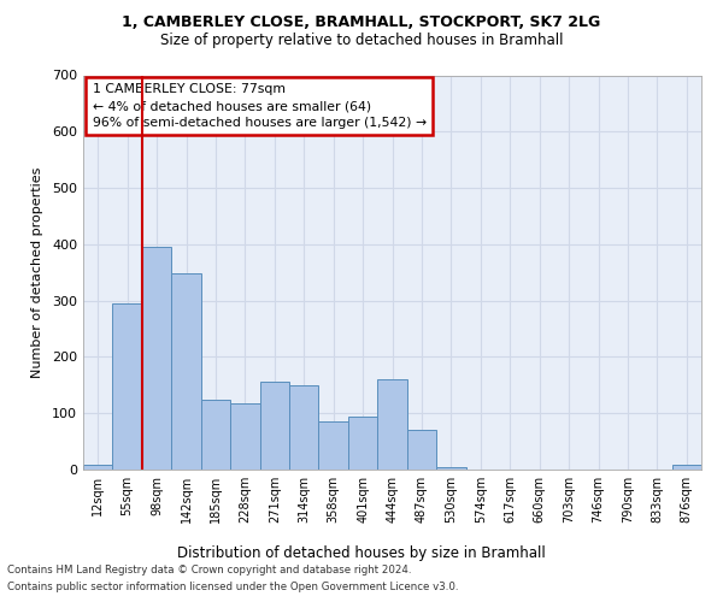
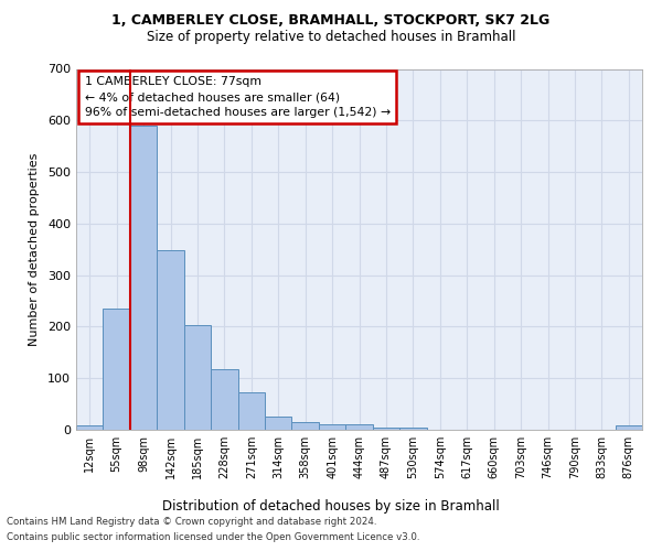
55sqm: 295 -> 235
98sqm: 395 -> 590
185sqm: 125 -> 203
271sqm: 155 -> 73
314sqm: 150 -> 25
358sqm: 85 -> 15
401sqm: 95 -> 10
444sqm: 160 -> 10
487sqm: 70 -> 5
